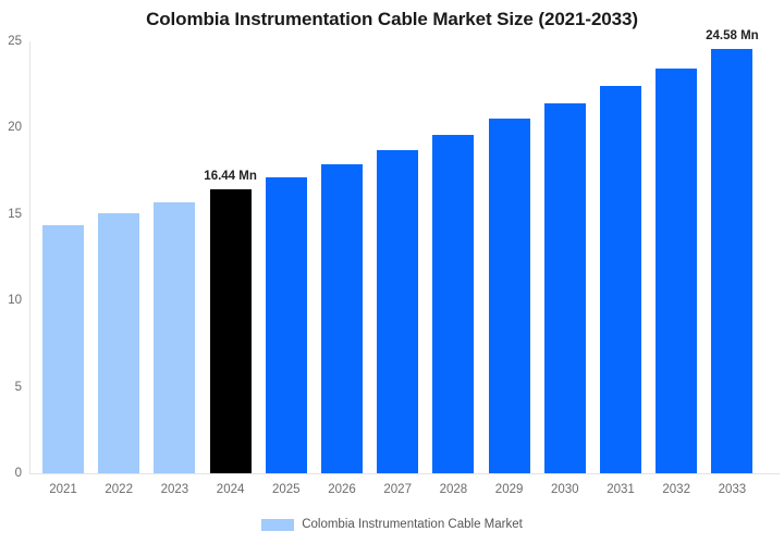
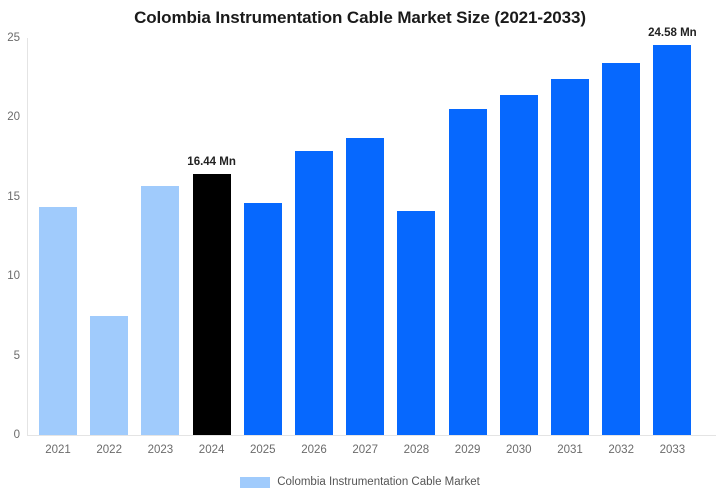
2022: 15.1 -> 7.5
2025: 17.1 -> 14.6
2028: 19.6 -> 14.1
